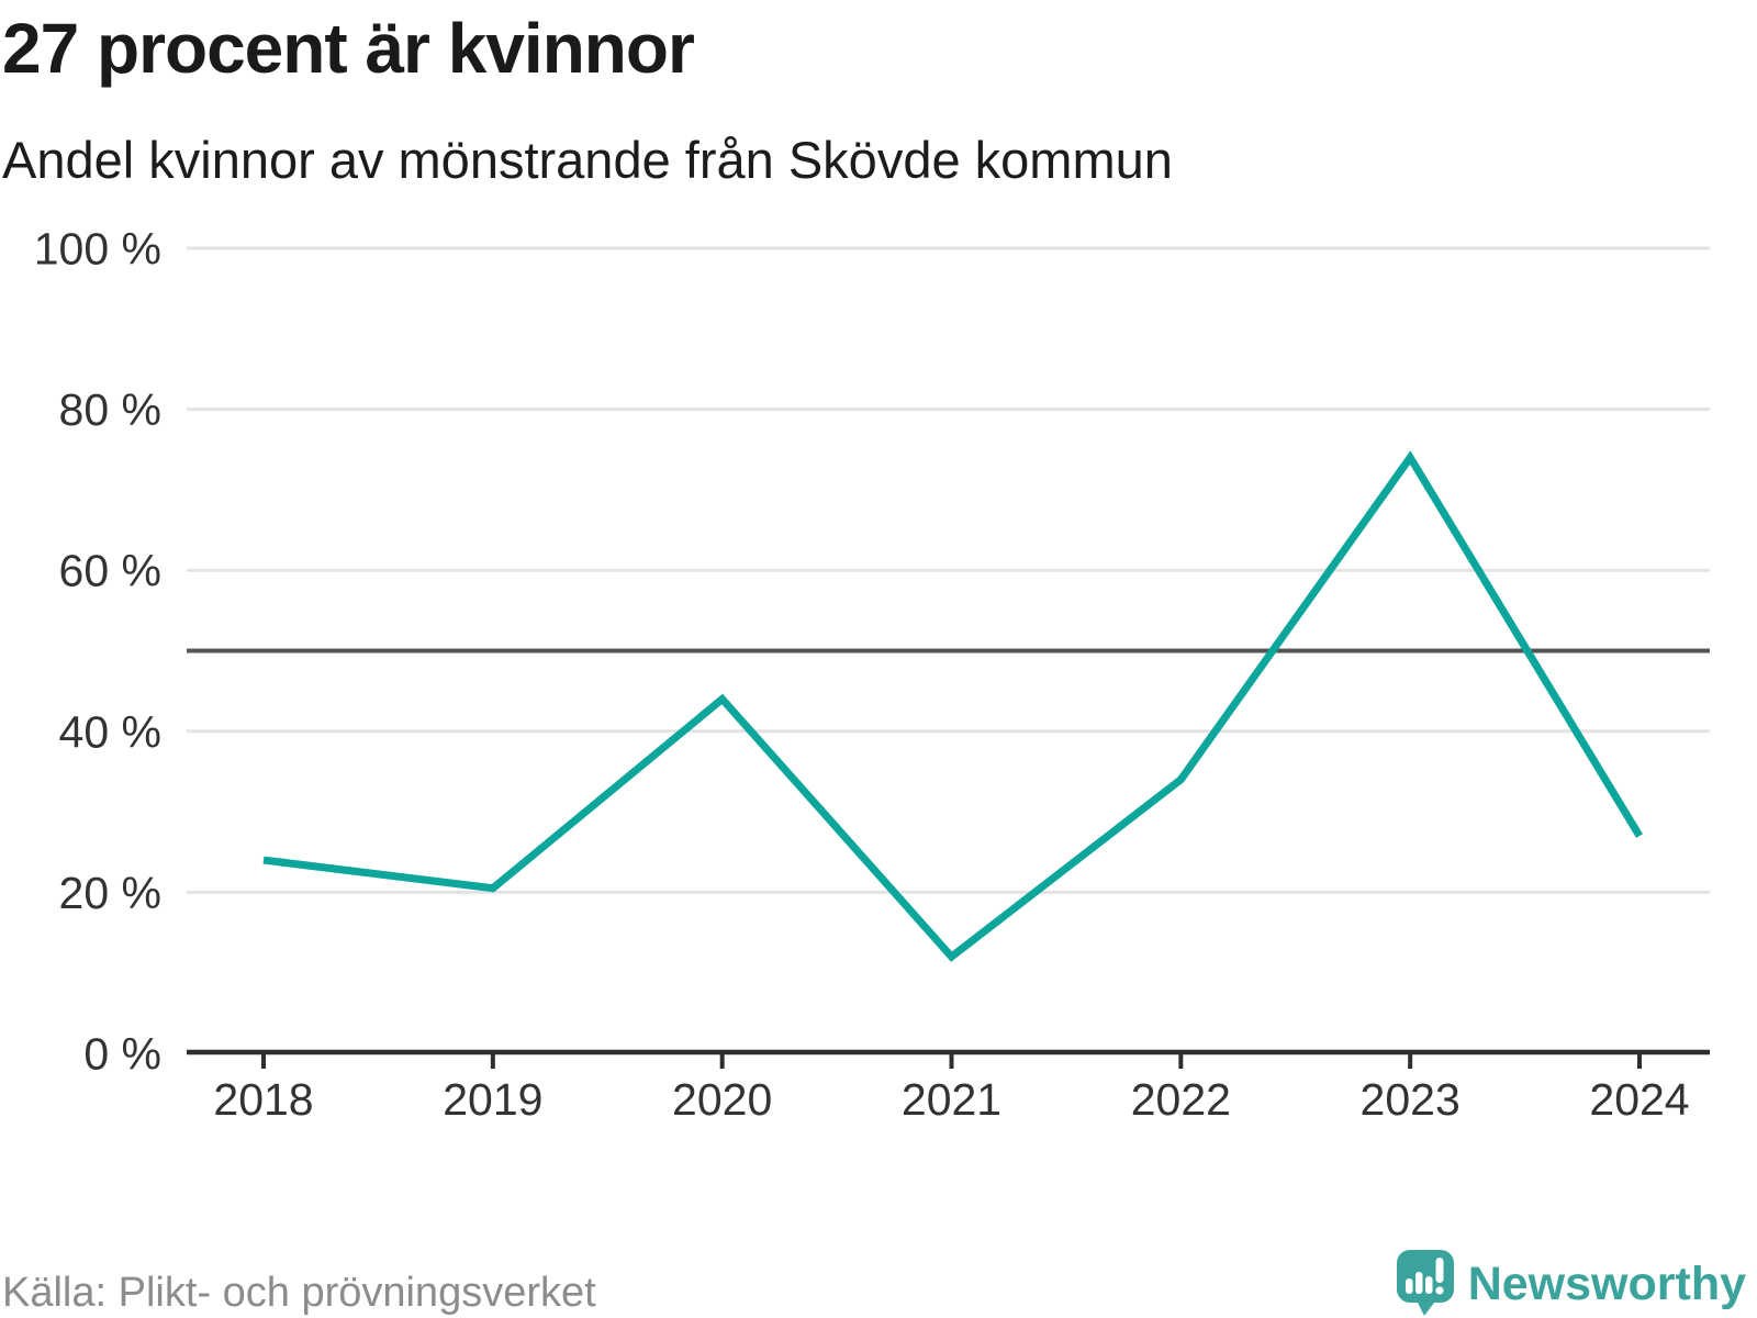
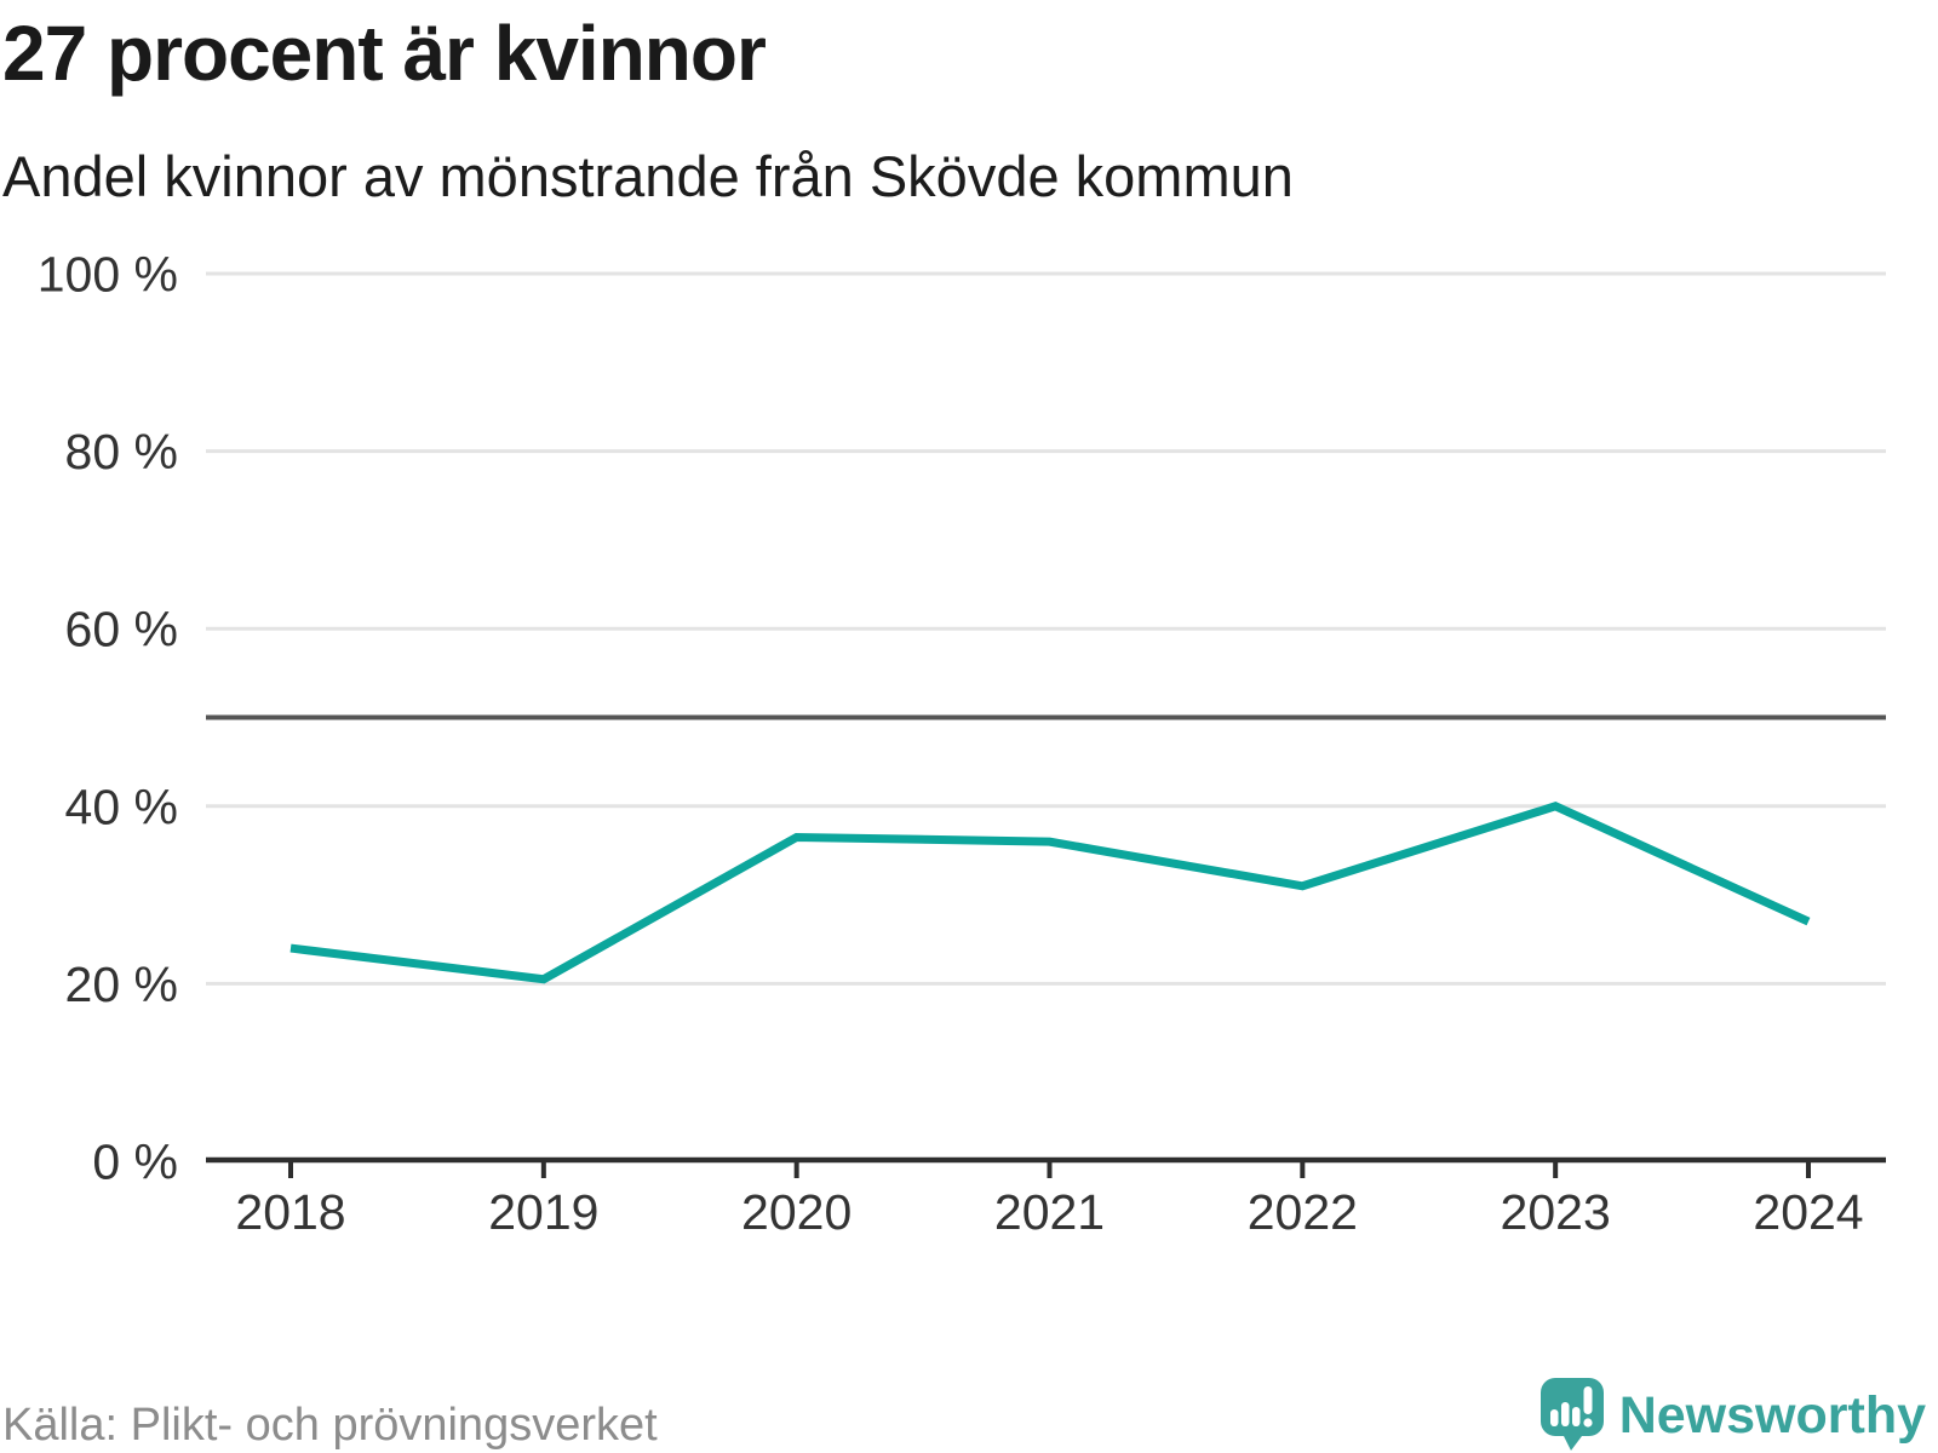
2020: 44% -> 36%
2021: 12% -> 36%
2022: 34% -> 31%
2023: 74% -> 40%
